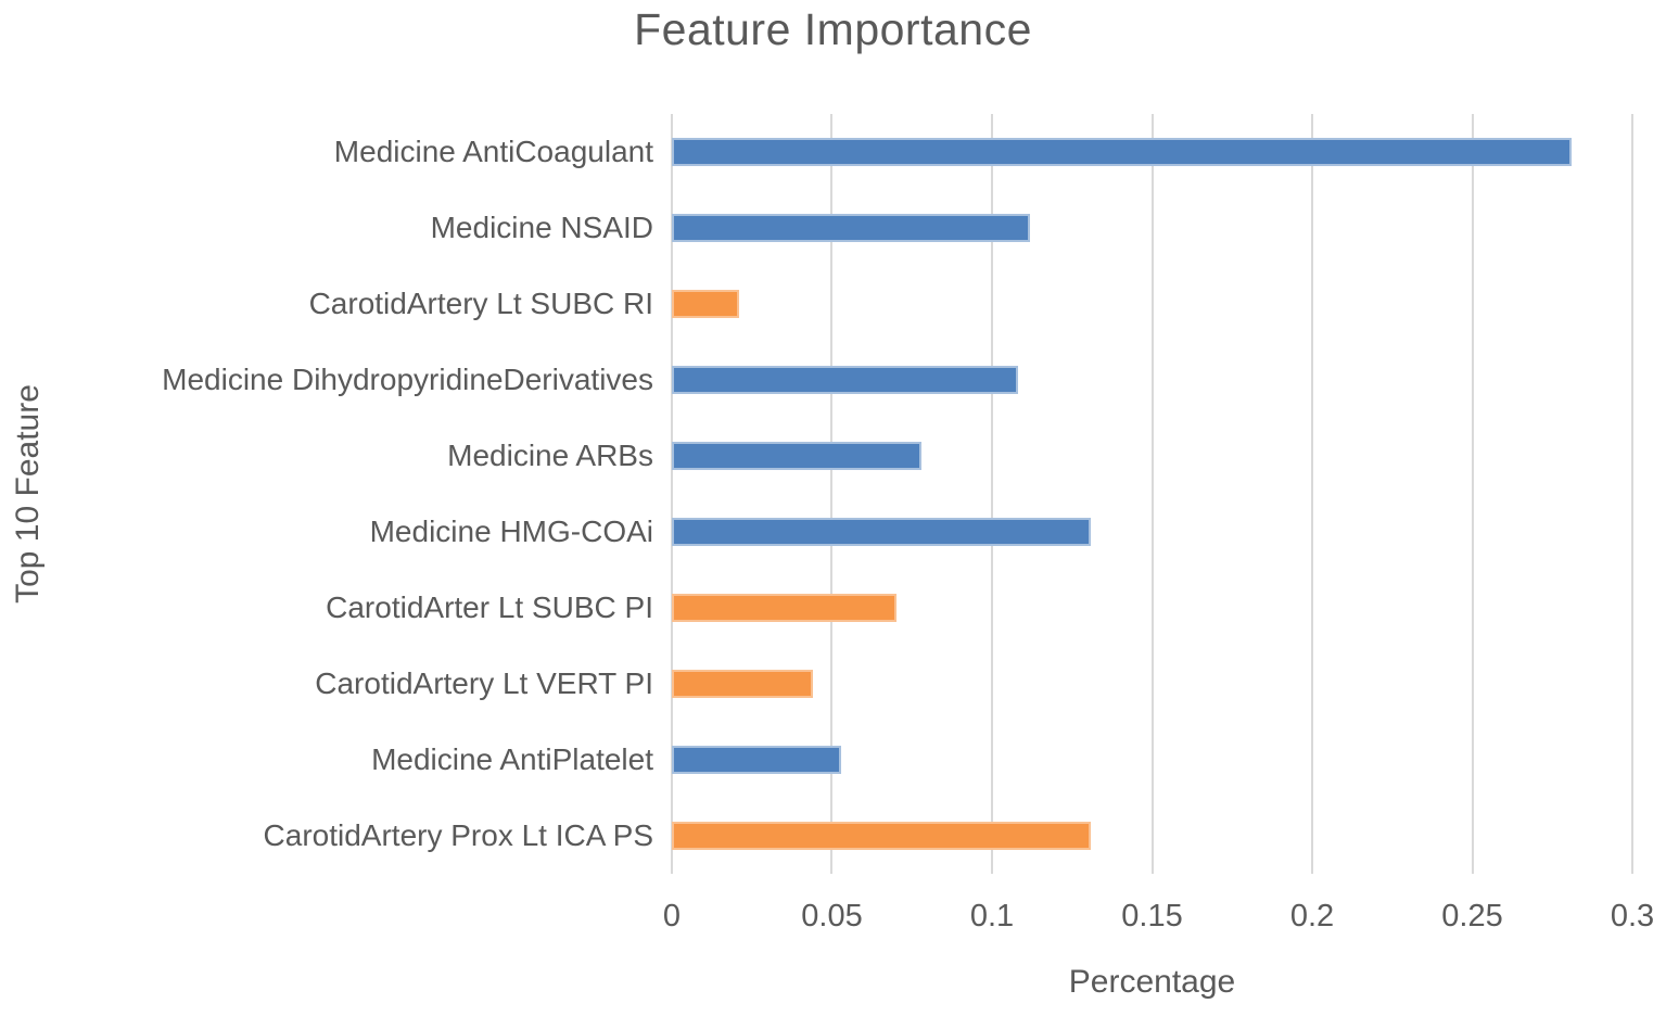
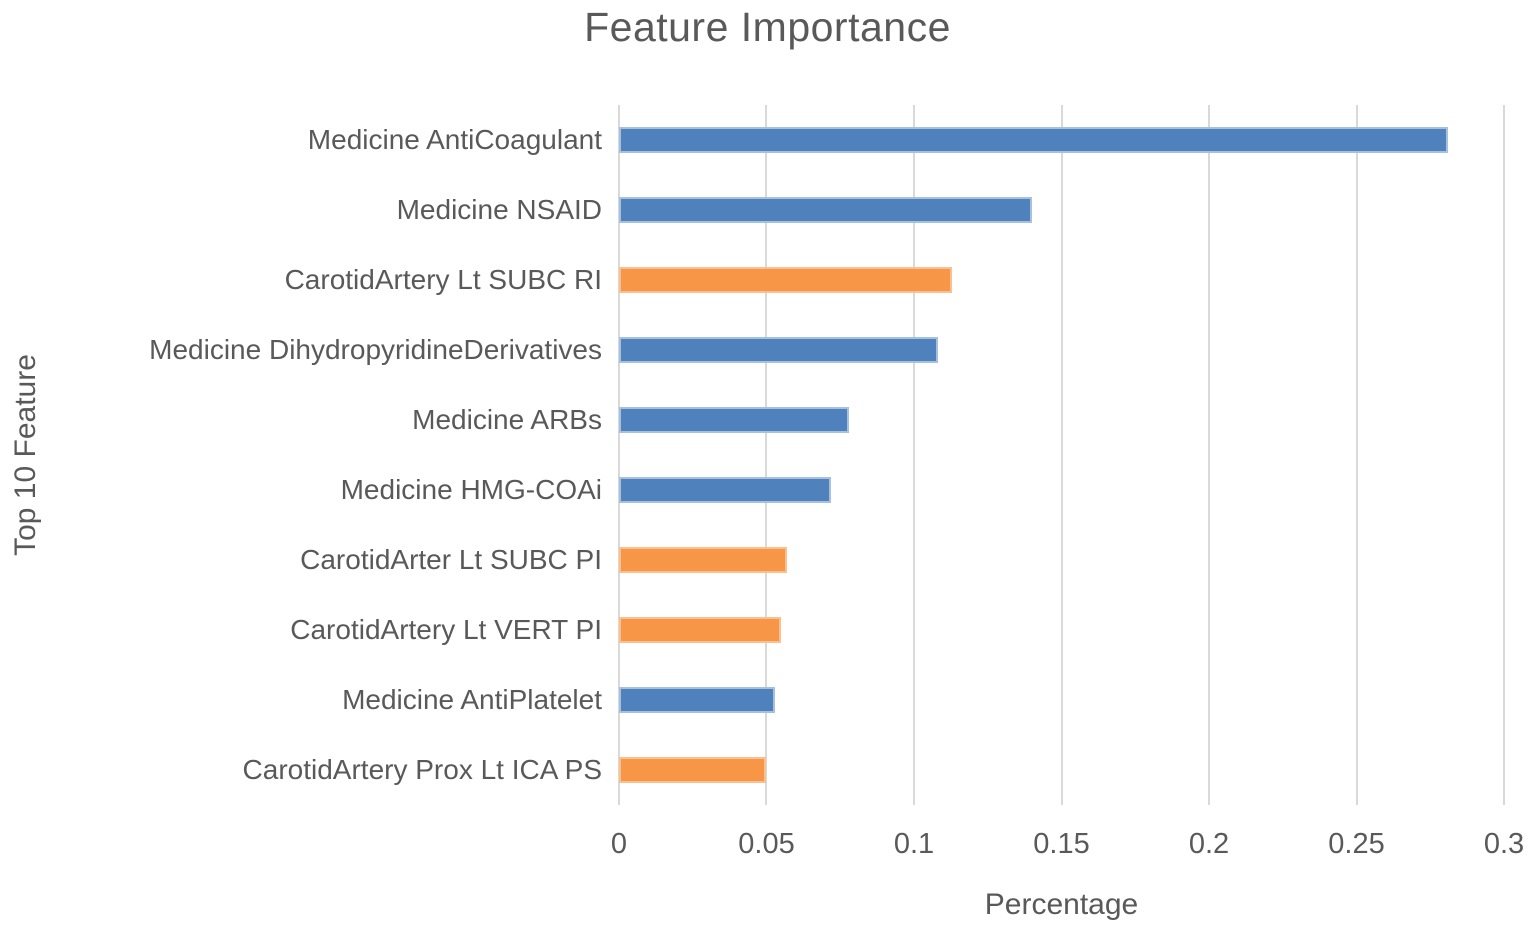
Medicine NSAID: 0.112 -> 0.140
CarotidArtery Lt SUBC RI: 0.021 -> 0.113
Medicine HMG-COAi: 0.131 -> 0.072
CarotidArter Lt SUBC PI: 0.070 -> 0.057
CarotidArtery Lt VERT PI: 0.044 -> 0.055
CarotidArtery Prox Lt ICA PS: 0.131 -> 0.050
